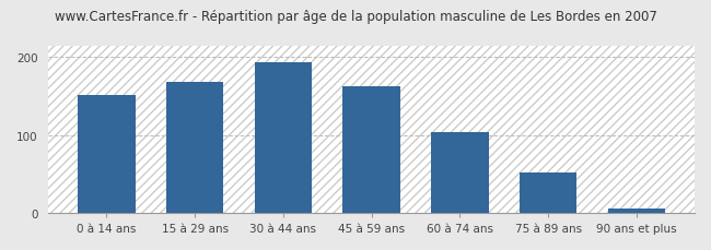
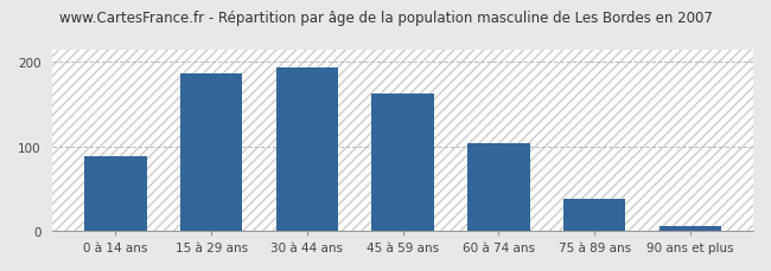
0 à 14 ans: 152 -> 88
15 à 29 ans: 168 -> 186
75 à 89 ans: 52 -> 38
